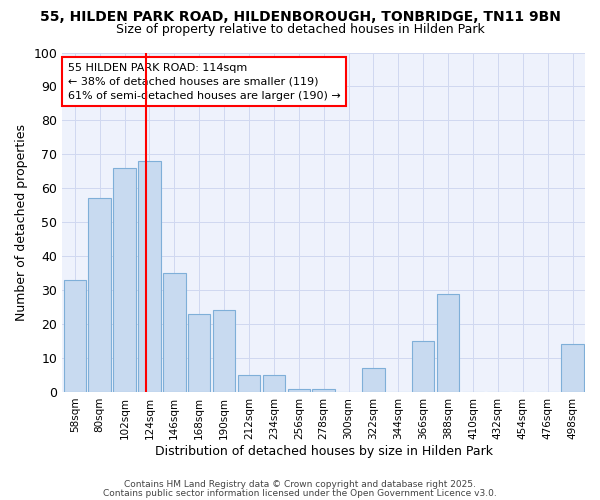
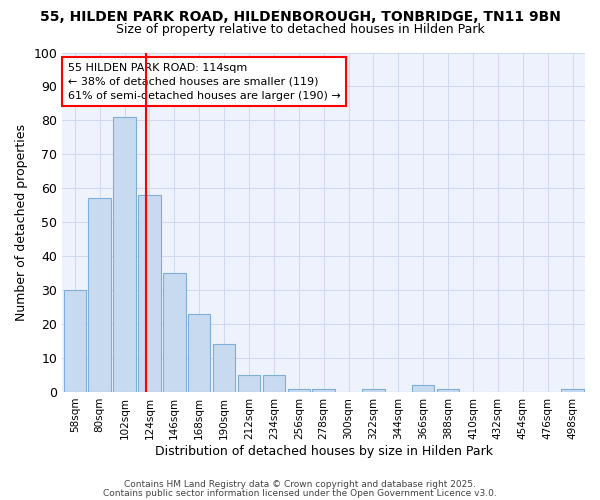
58sqm: 33 -> 30
102sqm: 66 -> 81
124sqm: 68 -> 58
190sqm: 24 -> 14
322sqm: 7 -> 1
366sqm: 15 -> 2
388sqm: 29 -> 1
498sqm: 14 -> 1
